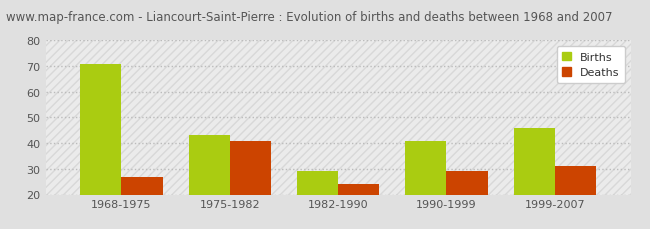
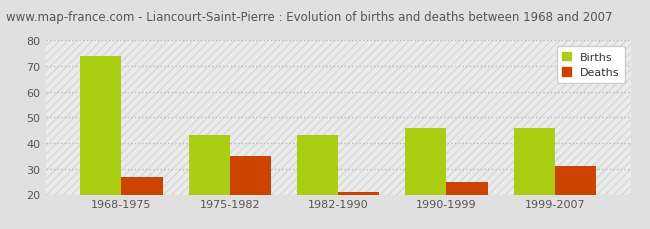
Births/1968-1975: 71 -> 74
Deaths/1975-1982: 41 -> 35
Births/1982-1990: 29 -> 43
Deaths/1982-1990: 24 -> 21
Births/1990-1999: 41 -> 46
Deaths/1990-1999: 29 -> 25
